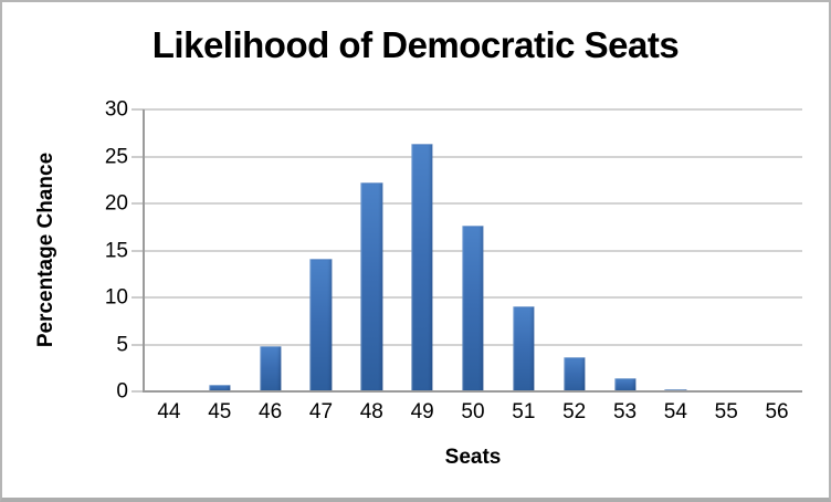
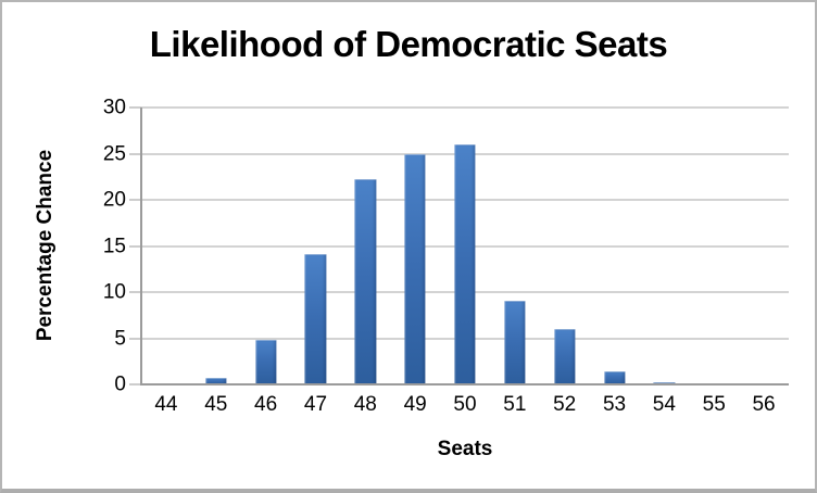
49: 26 -> 25
50: 18 -> 26
52: 4 -> 6
